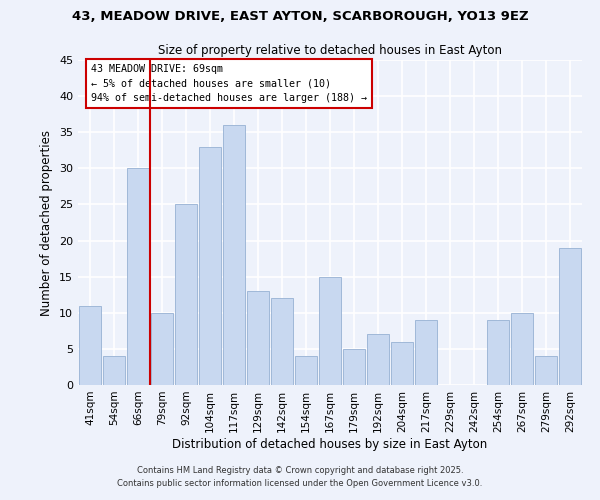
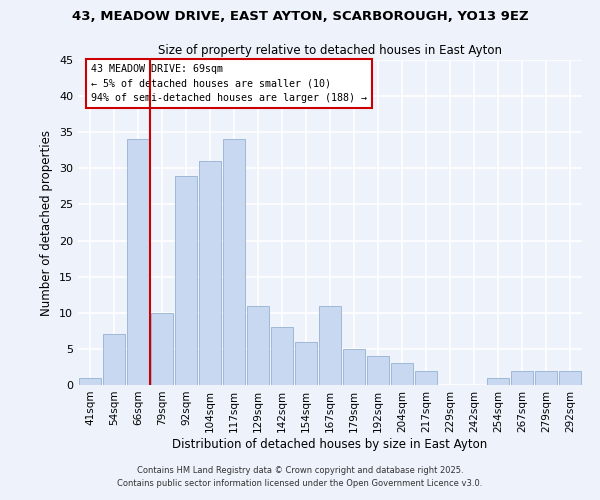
41sqm: 11 -> 1
54sqm: 4 -> 7
66sqm: 30 -> 34
92sqm: 25 -> 29
104sqm: 33 -> 31
117sqm: 36 -> 34
129sqm: 13 -> 11
142sqm: 12 -> 8
154sqm: 4 -> 6
167sqm: 15 -> 11
192sqm: 7 -> 4
204sqm: 6 -> 3
217sqm: 9 -> 2
254sqm: 9 -> 1
267sqm: 10 -> 2
279sqm: 4 -> 2
292sqm: 19 -> 2
